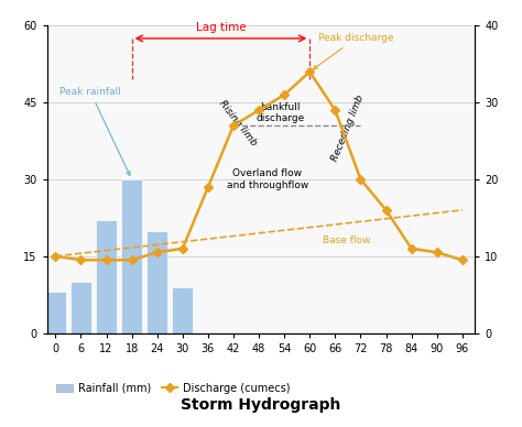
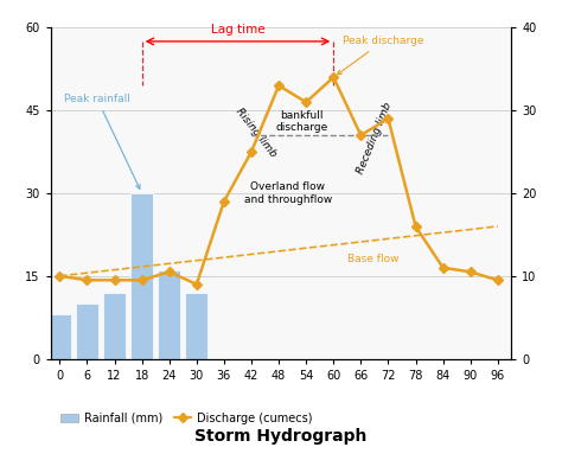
Rainfall (mm)/12: 22 -> 12
Rainfall (mm)/24: 20 -> 16
Discharge (cumecs)/30: 11.0 -> 9.0
Rainfall (mm)/30: 9 -> 12
Discharge (cumecs)/42: 27.0 -> 25.0
Discharge (cumecs)/48: 29.0 -> 33.0
Discharge (cumecs)/66: 29.0 -> 27.0
Discharge (cumecs)/72: 20.0 -> 29.0
